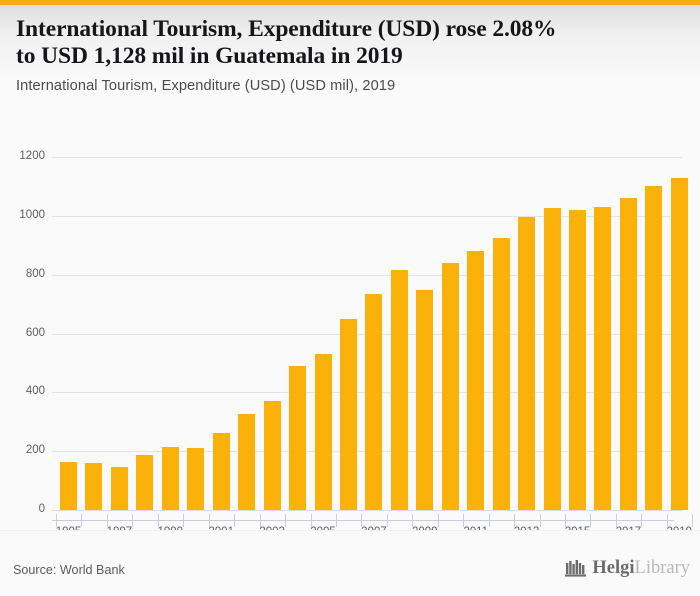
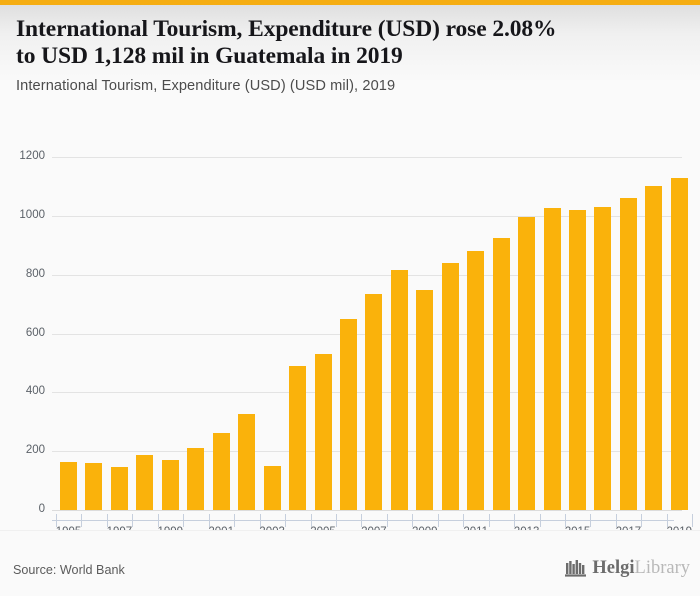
1999: 210 -> 170
2003: 370 -> 150
